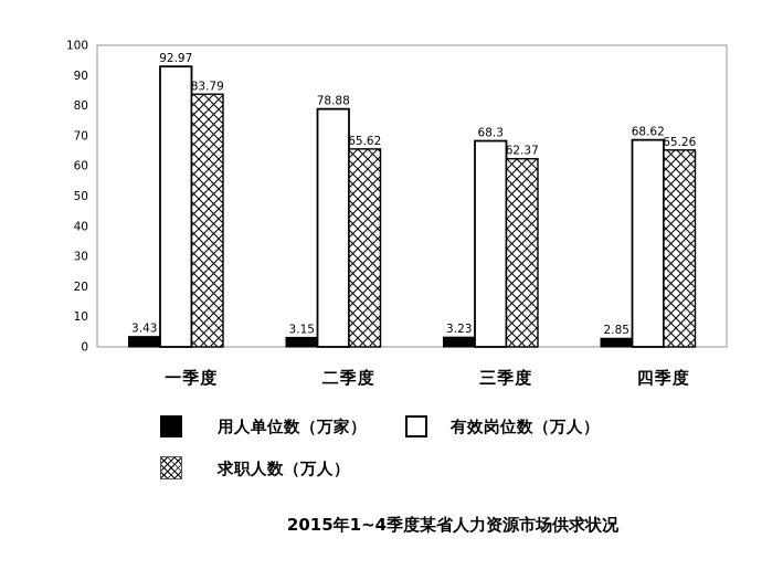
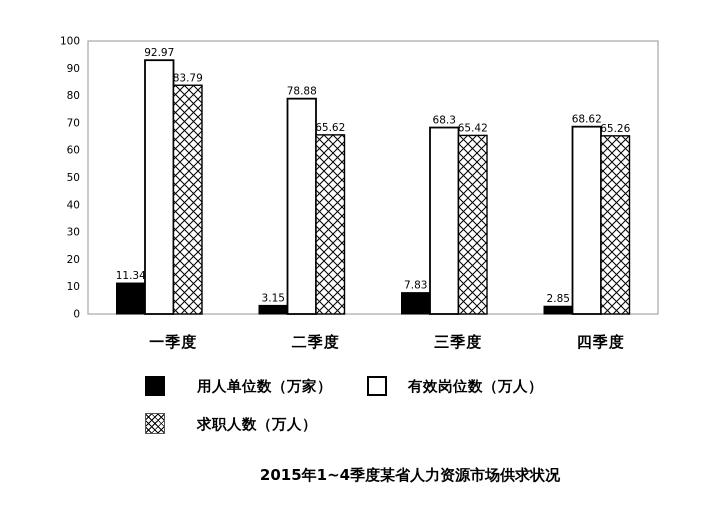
用人单位数（万家）/一季度: 3.43 -> 11.34
用人单位数（万家）/三季度: 3.23 -> 7.83
求职人数（万人）/三季度: 62.37 -> 65.42
